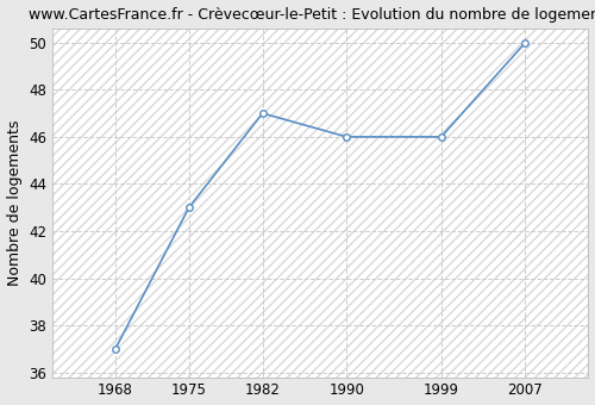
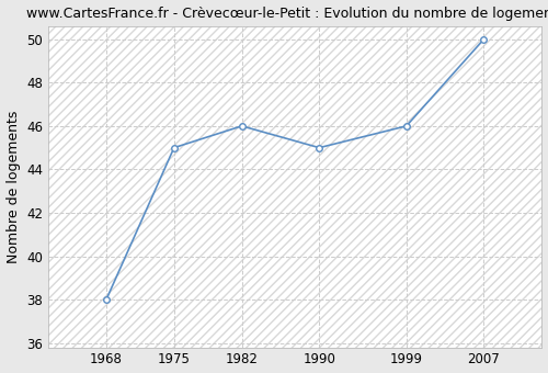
1968: 37 -> 38
1975: 43 -> 45
1982: 47 -> 46
1990: 46 -> 45
